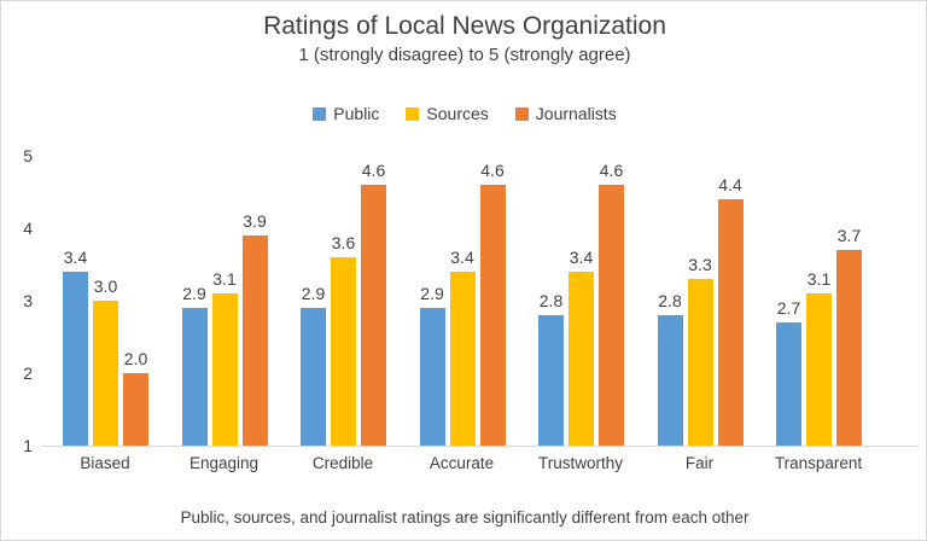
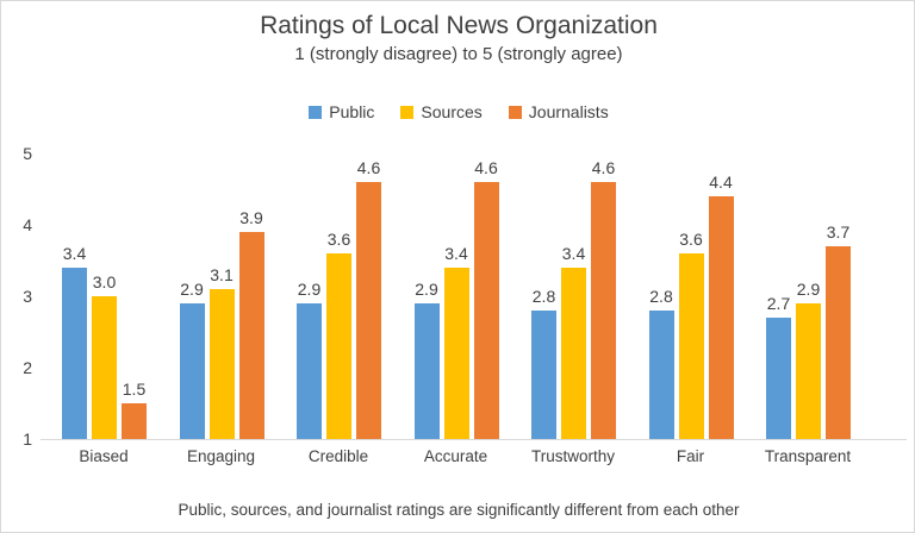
Journalists/Biased: 2.0 -> 1.5
Sources/Fair: 3.3 -> 3.6
Sources/Transparent: 3.1 -> 2.9
